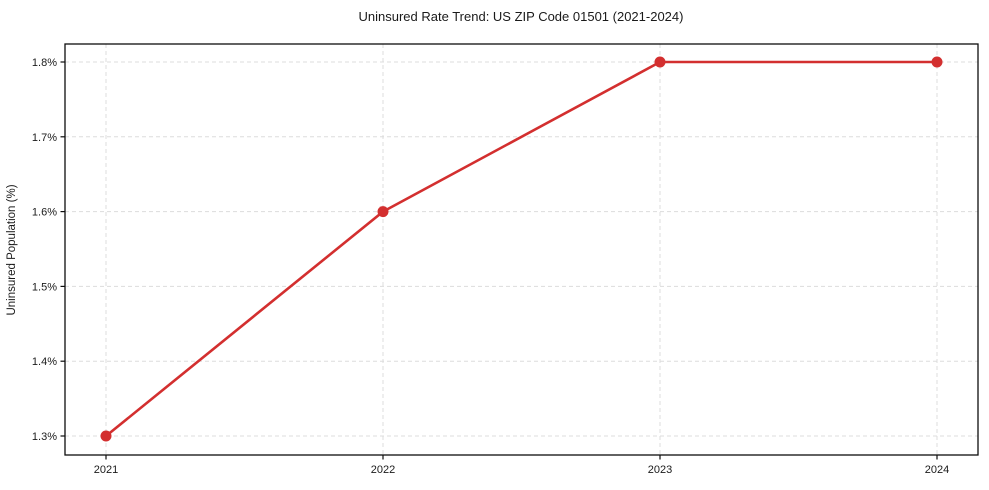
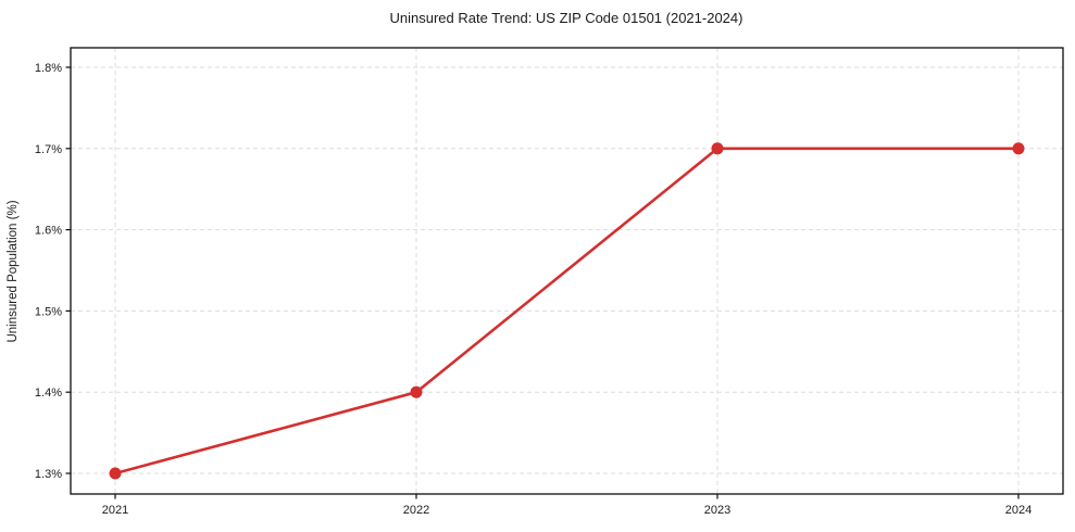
2022: 1.6% -> 1.4%
2023: 1.8% -> 1.7%
2024: 1.8% -> 1.7%
